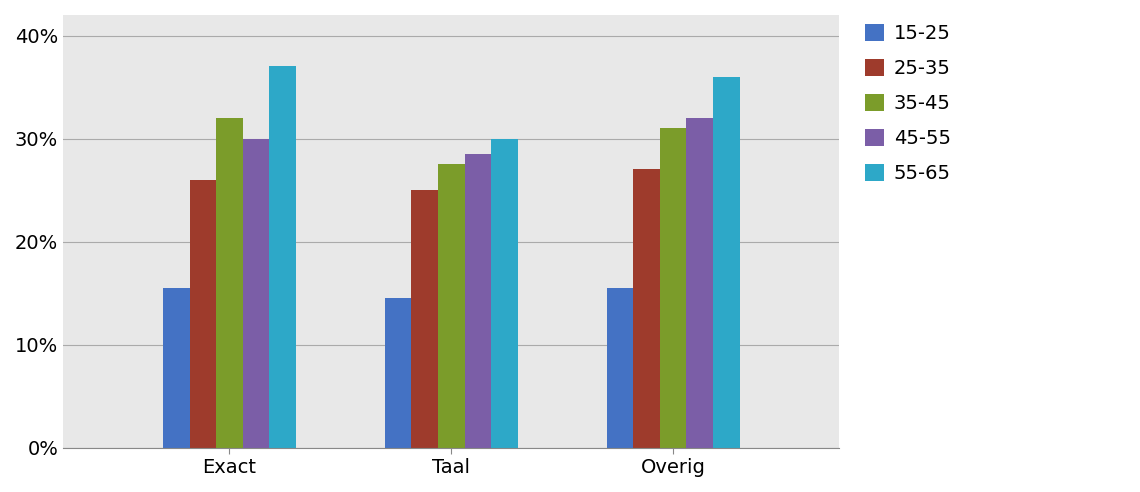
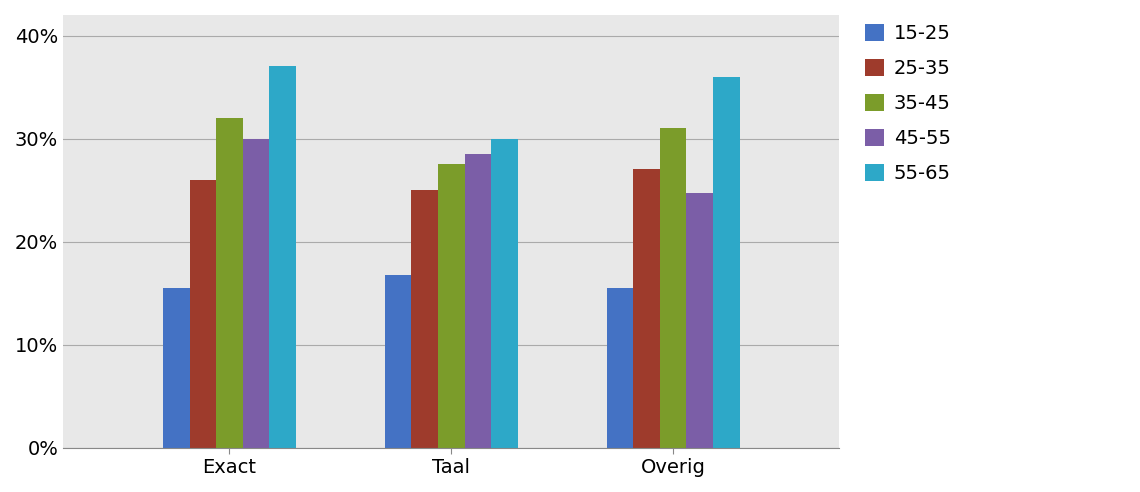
15-25/Taal: 14.5% -> 16.8%
45-55/Overig: 32.0% -> 24.7%
